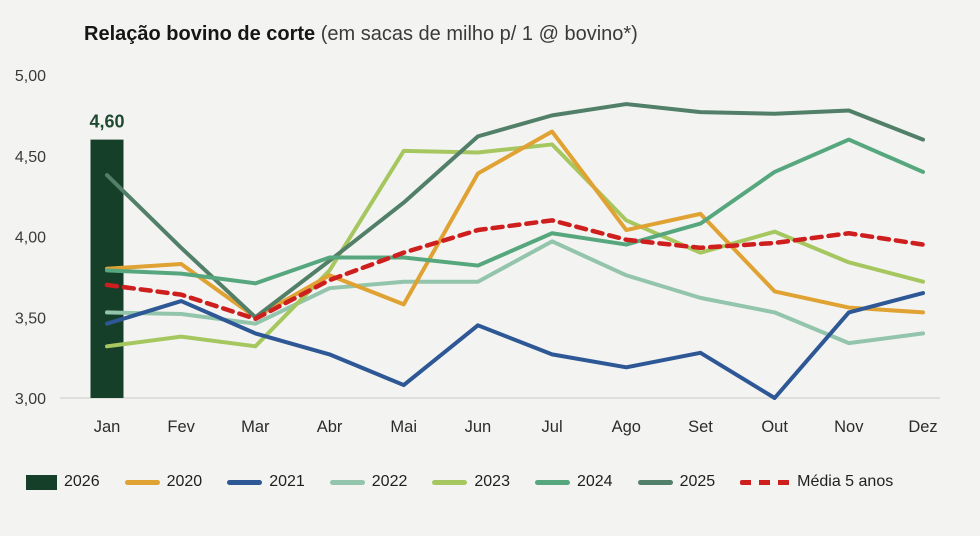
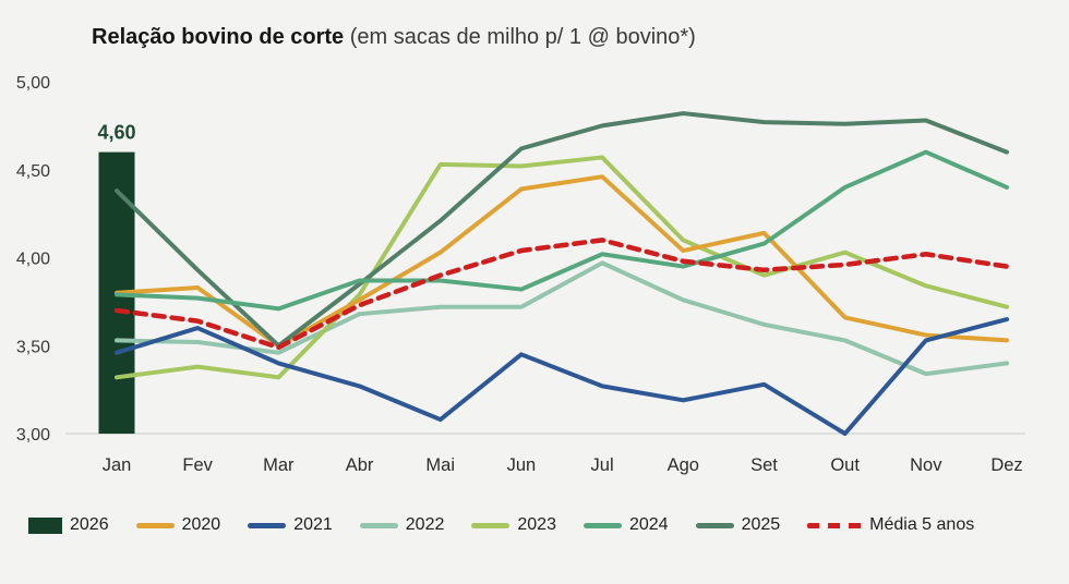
2020/Mai: 3,58 -> 4,03
2020/Jul: 4,65 -> 4,46
